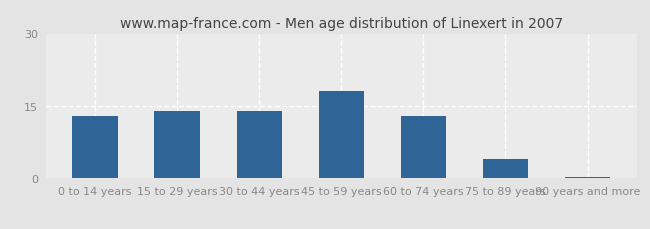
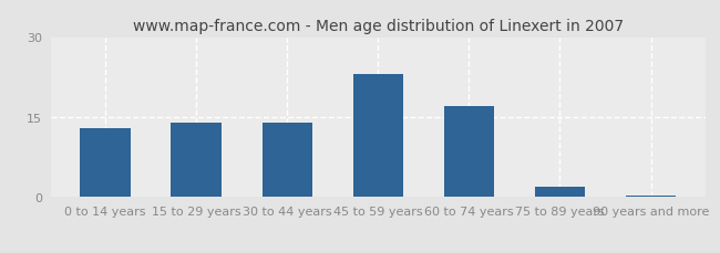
45 to 59 years: 18.0 -> 23.0
60 to 74 years: 13.0 -> 17.0
75 to 89 years: 4.0 -> 2.0
